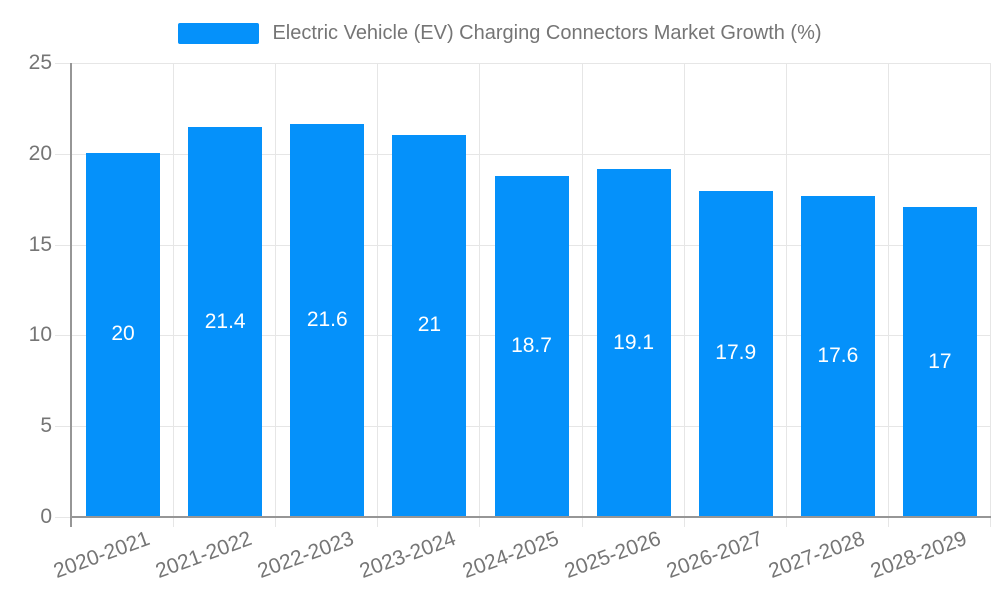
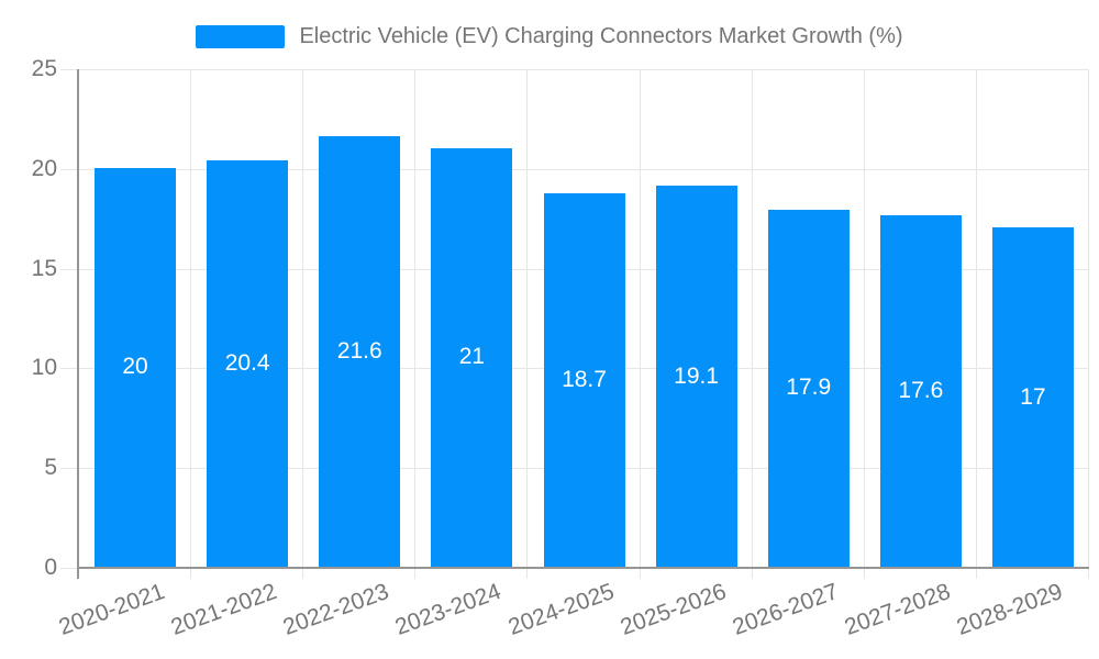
2021-2022: 21.4 -> 20.4
